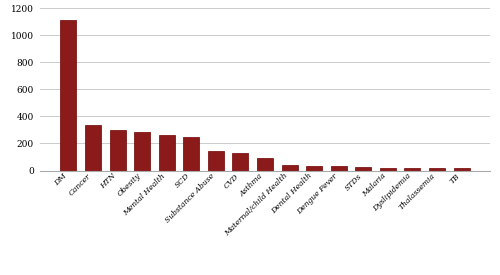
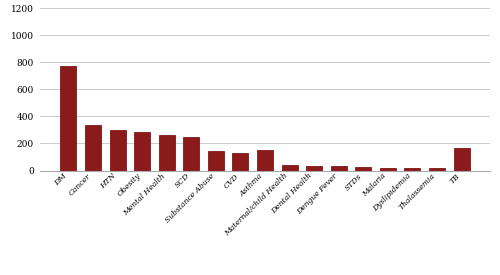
DM: 1110 -> 770
Asthma: 90 -> 150
TB: 20 -> 170
